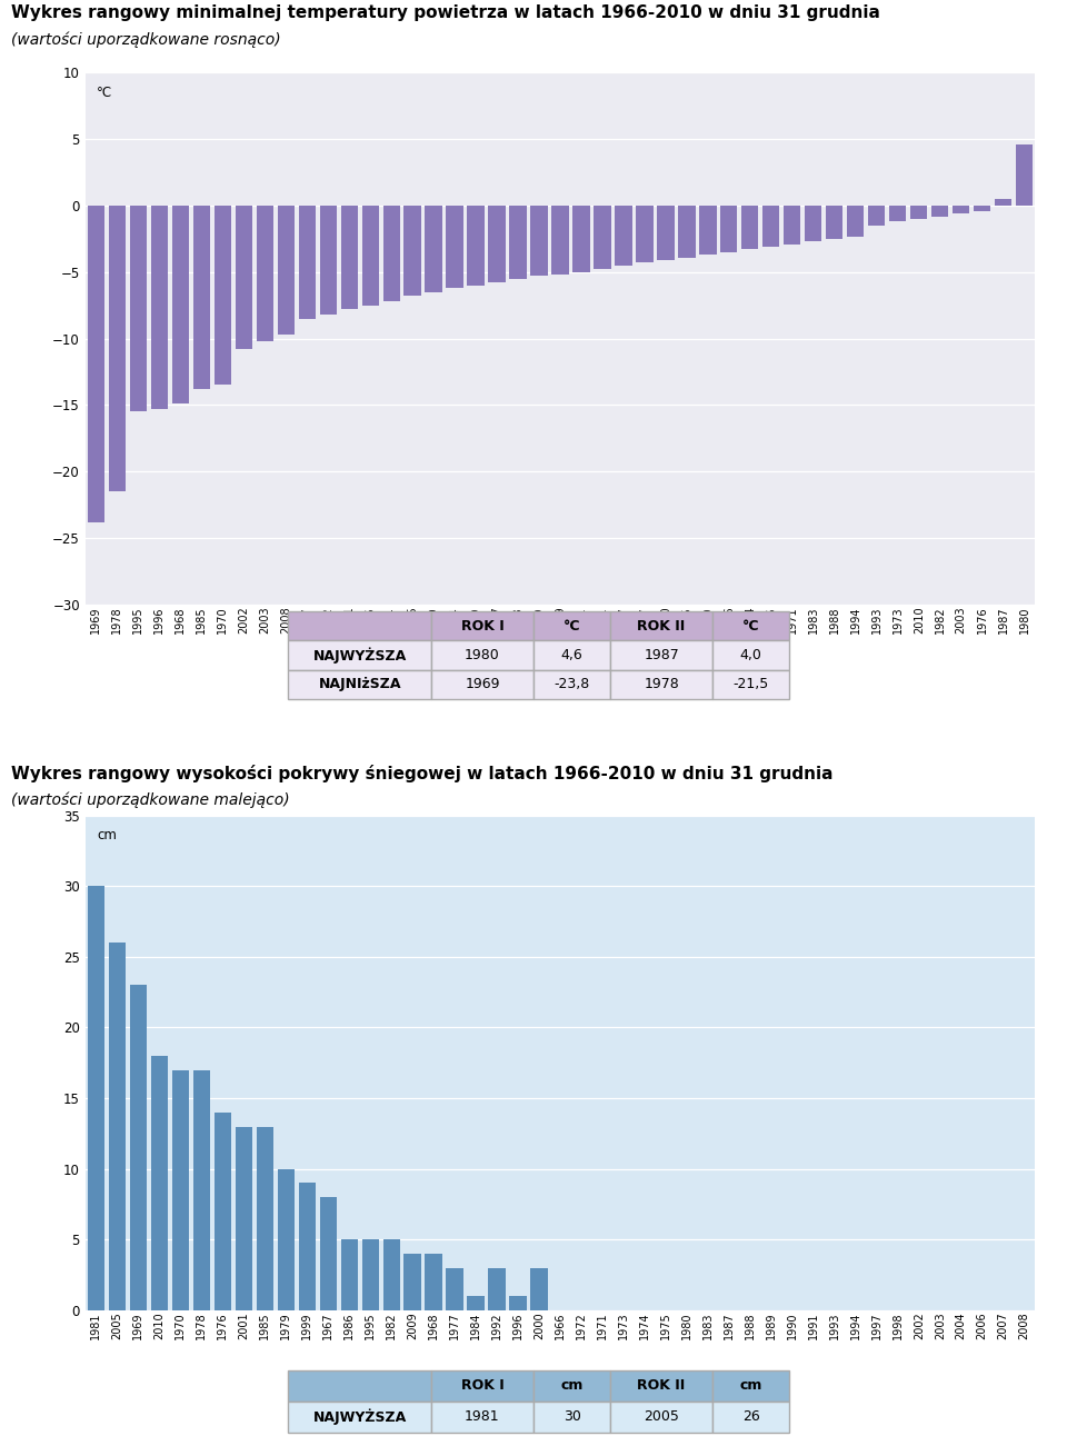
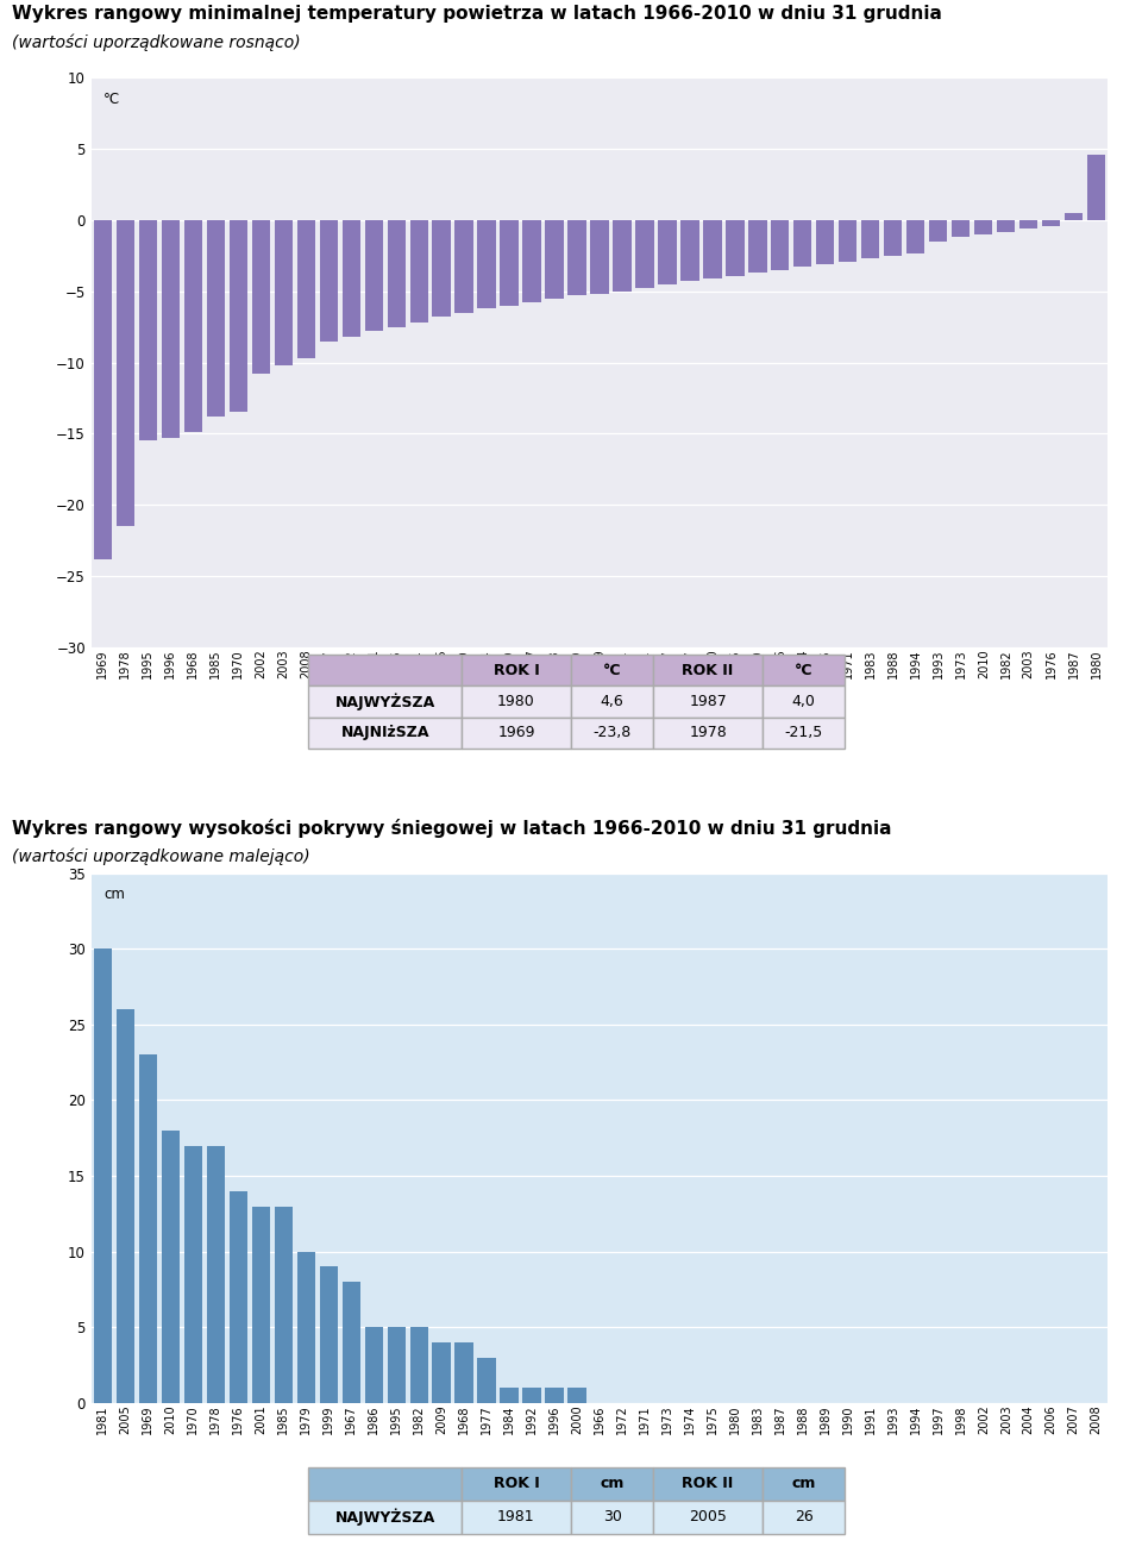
1992: 3 -> 1
2000: 3 -> 1
